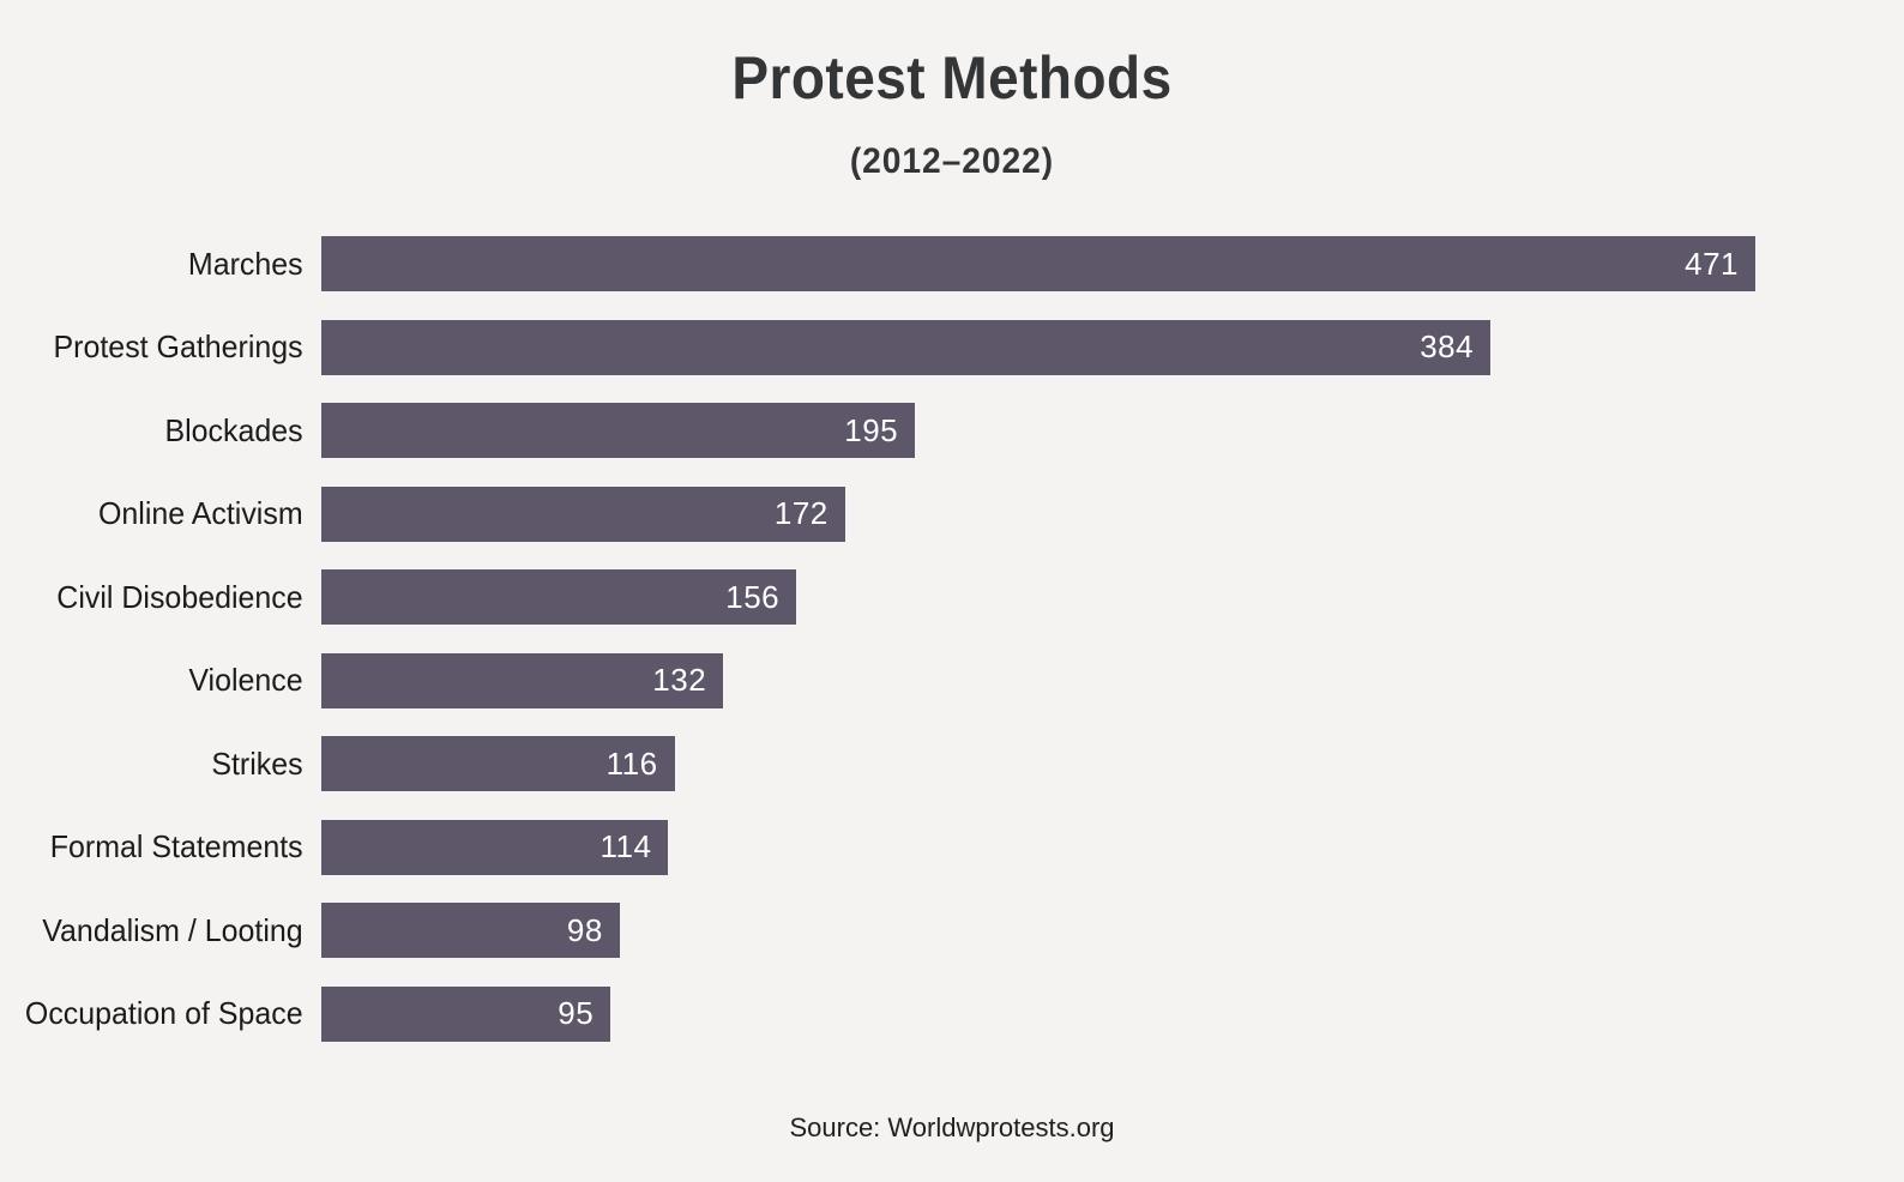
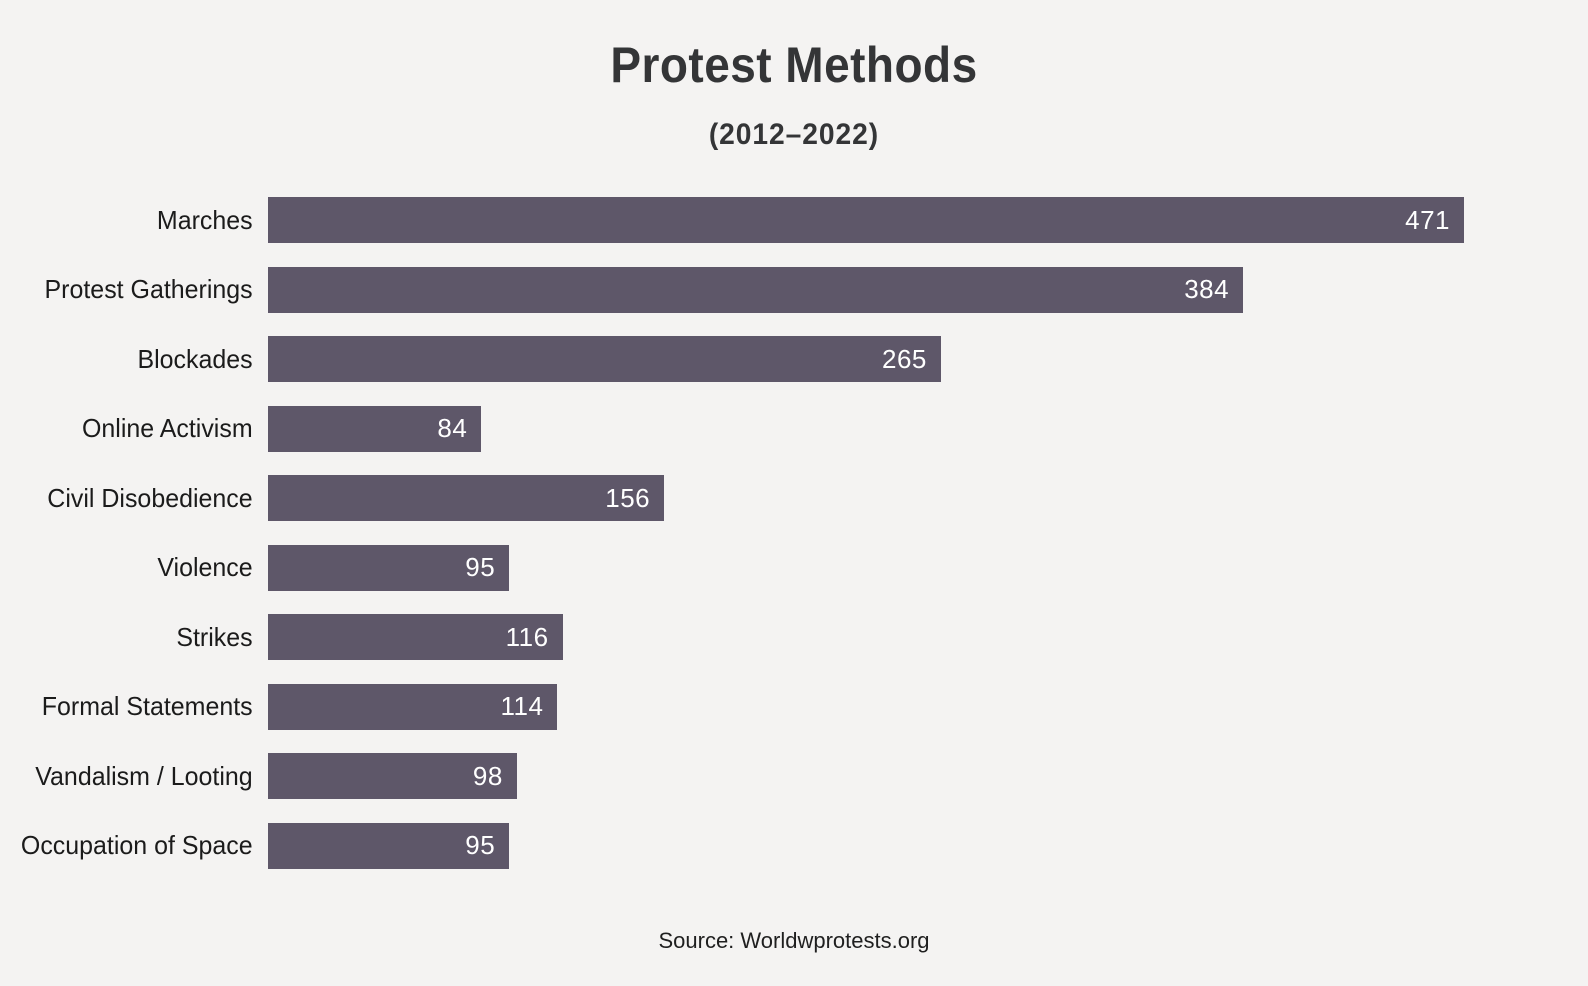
Blockades: 195 -> 265
Online Activism: 172 -> 84
Violence: 132 -> 95
